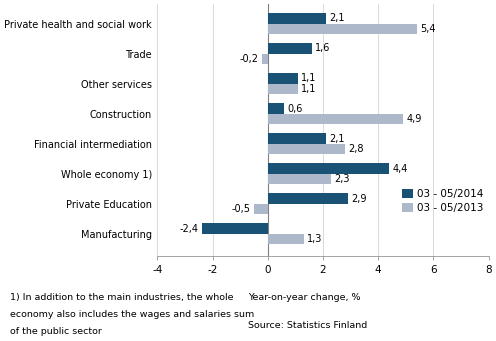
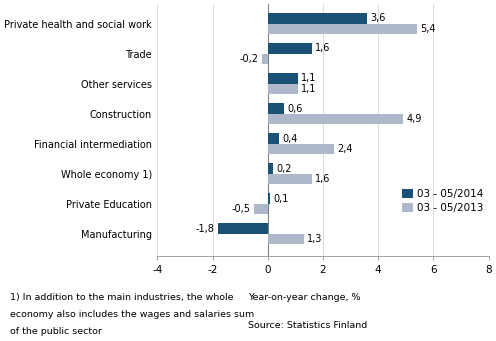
03 - 05/2014/Private health and social work: 2,1 -> 3,6
03 - 05/2014/Financial intermediation: 2,1 -> 0,4
03 - 05/2013/Financial intermediation: 2,8 -> 2,4
03 - 05/2014/Whole economy 1): 4,4 -> 0,2
03 - 05/2013/Whole economy 1): 2,3 -> 1,6
03 - 05/2014/Private Education: 2,9 -> 0,1
03 - 05/2014/Manufacturing: -2,4 -> -1,8
